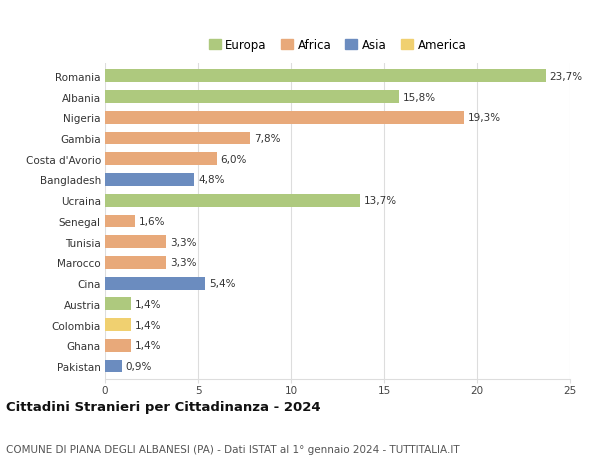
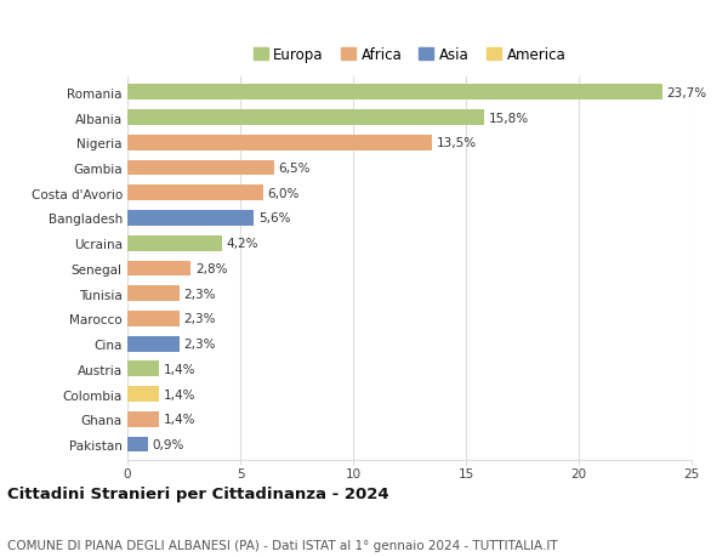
Nigeria: 19,3% -> 13,5%
Gambia: 7,8% -> 6,5%
Bangladesh: 4,8% -> 5,6%
Ucraina: 13,7% -> 4,2%
Senegal: 1,6% -> 2,8%
Tunisia: 3,3% -> 2,3%
Marocco: 3,3% -> 2,3%
Cina: 5,4% -> 2,3%
